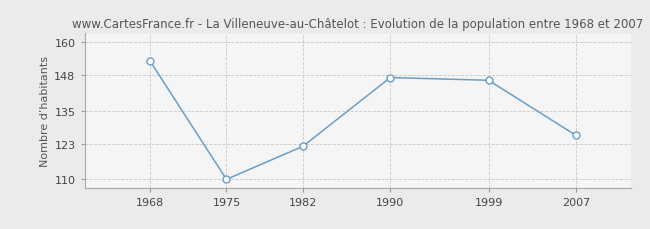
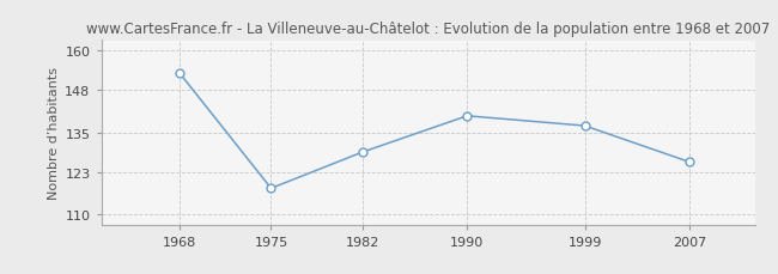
1975: 110 -> 118
1982: 122 -> 129
1990: 147 -> 140
1999: 146 -> 137
